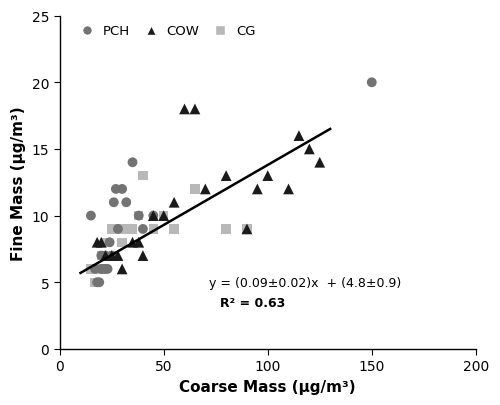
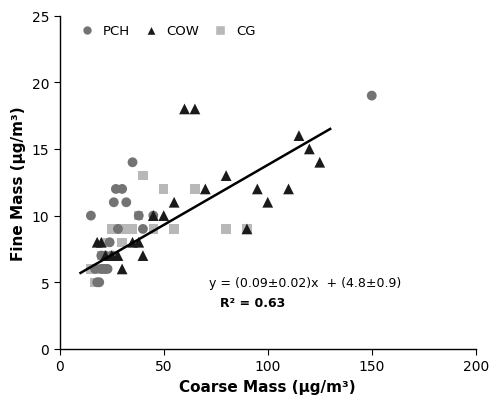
CG/50: 10 -> 12
COW/100: 13 -> 11
PCH/150: 20 -> 19
